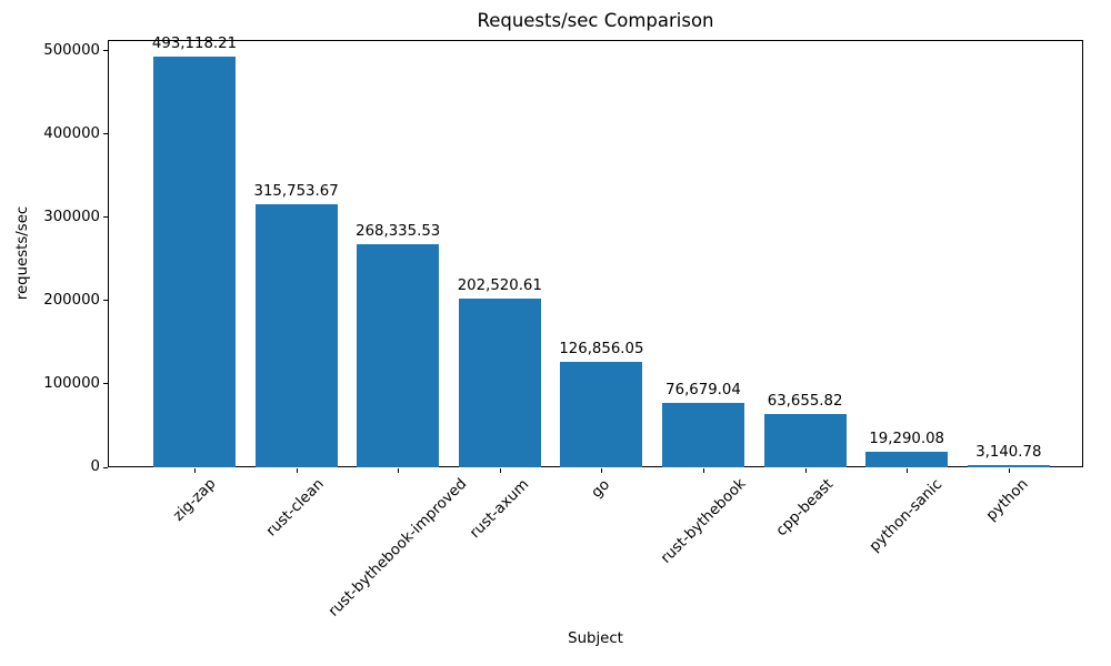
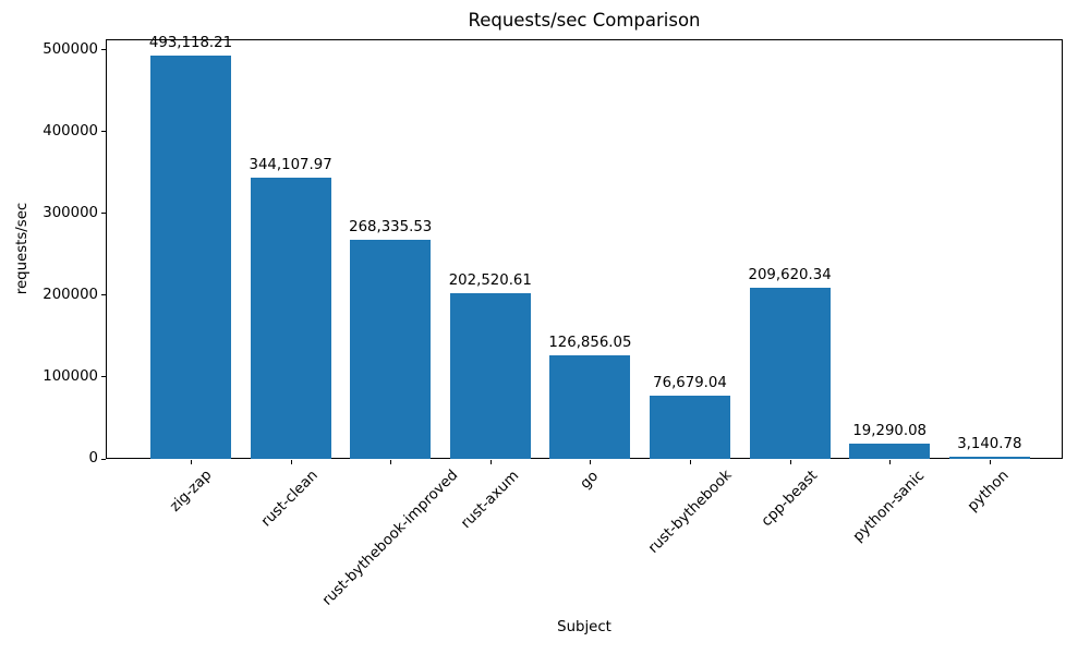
rust-clean: 315,753.67 -> 344,107.97
cpp-beast: 63,655.82 -> 209,620.34
